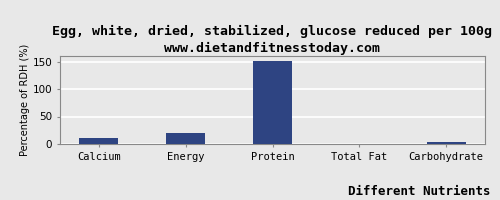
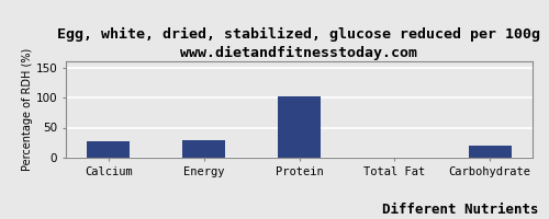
Calcium: 11 -> 28
Energy: 20 -> 30
Protein: 151 -> 102
Carbohydrate: 3 -> 20
